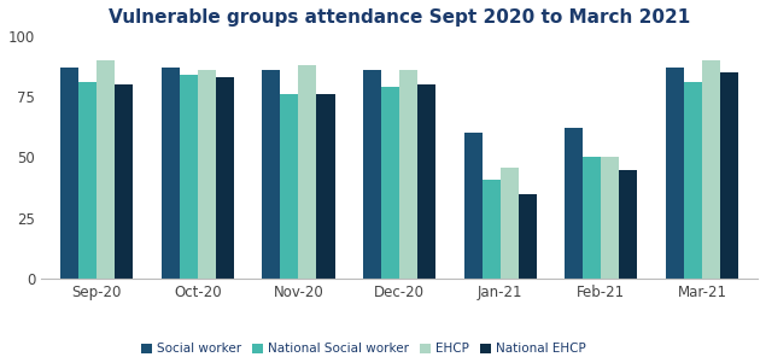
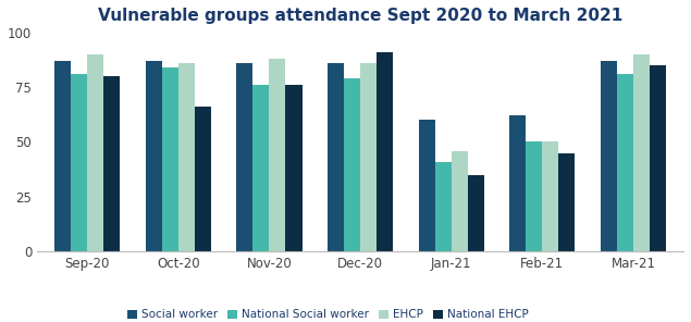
National EHCP/Oct-20: 83 -> 66
National EHCP/Dec-20: 80 -> 91
